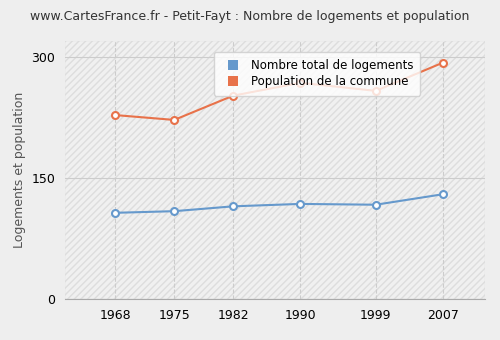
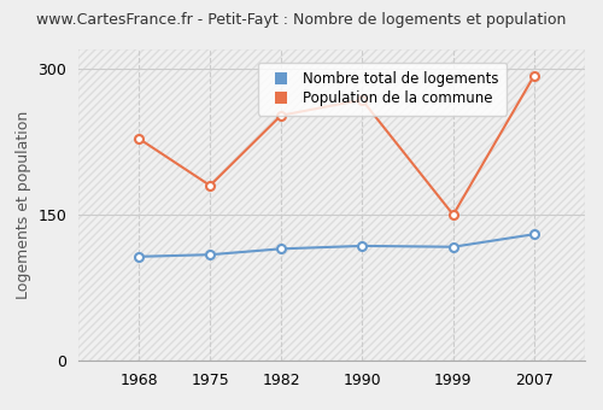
Population de la commune/1975: 222 -> 180
Population de la commune/1999: 258 -> 150
